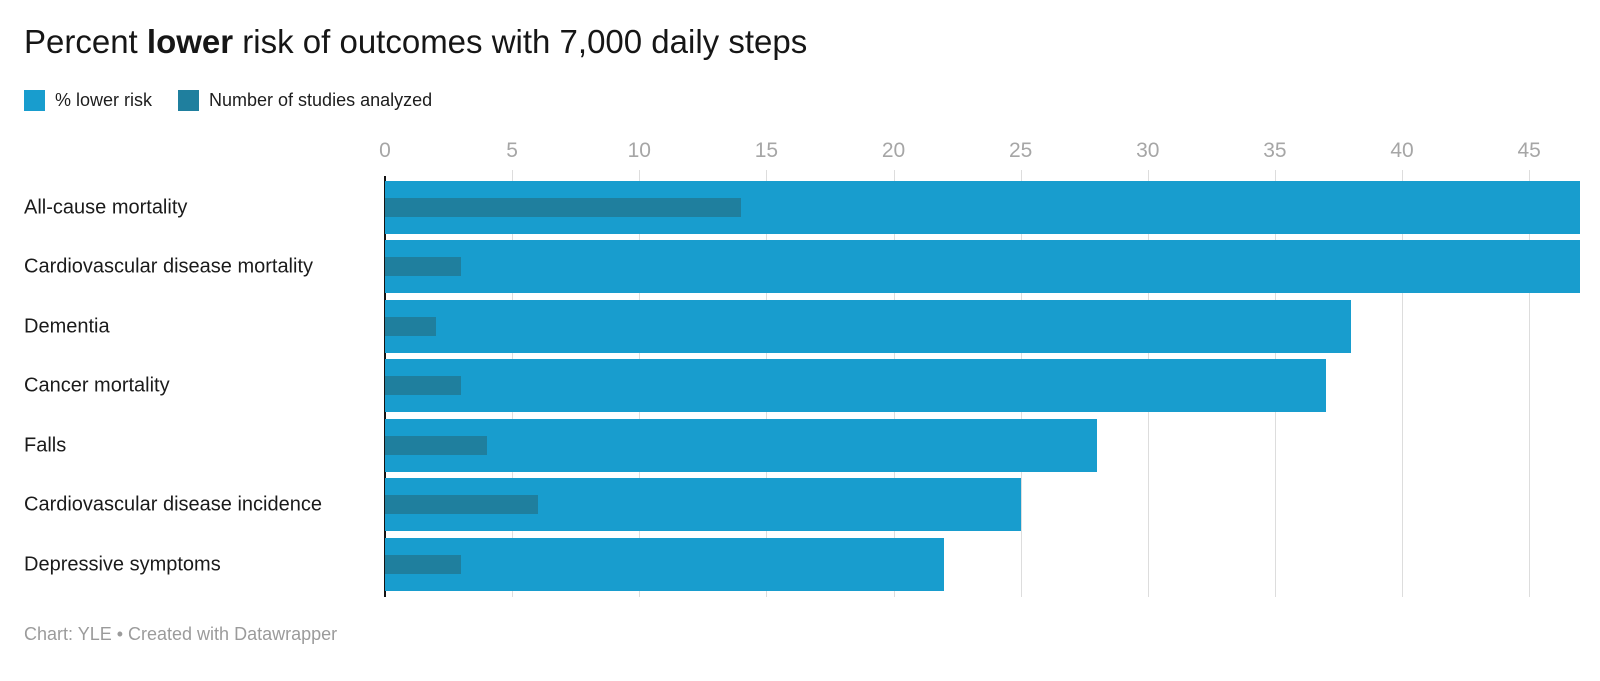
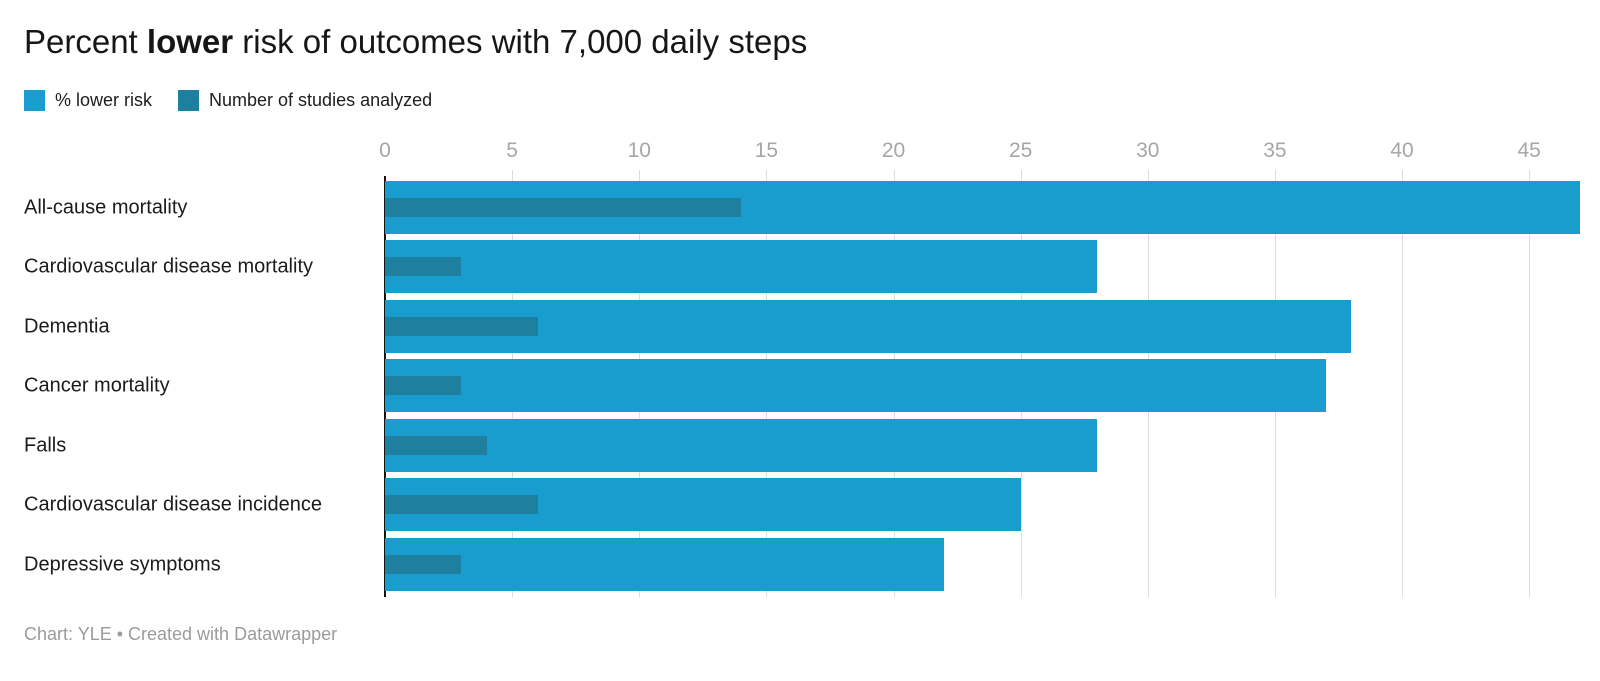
% lower risk/Cardiovascular disease mortality: 47 -> 28
Number of studies analyzed/Dementia: 2 -> 6
